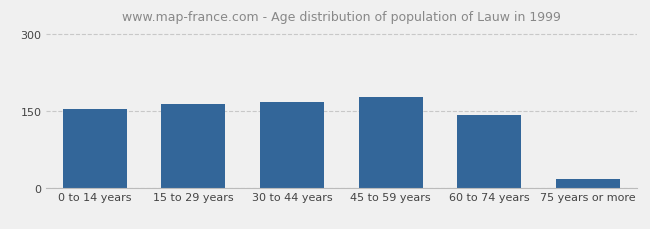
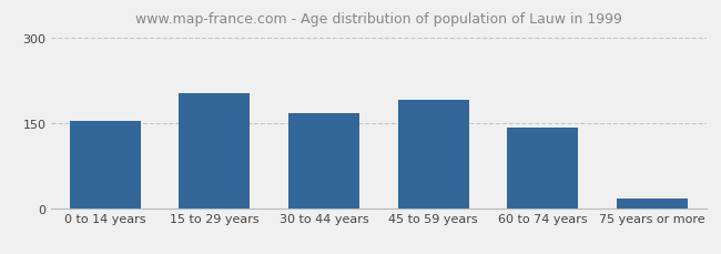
15 to 29 years: 163 -> 202
45 to 59 years: 178 -> 190
